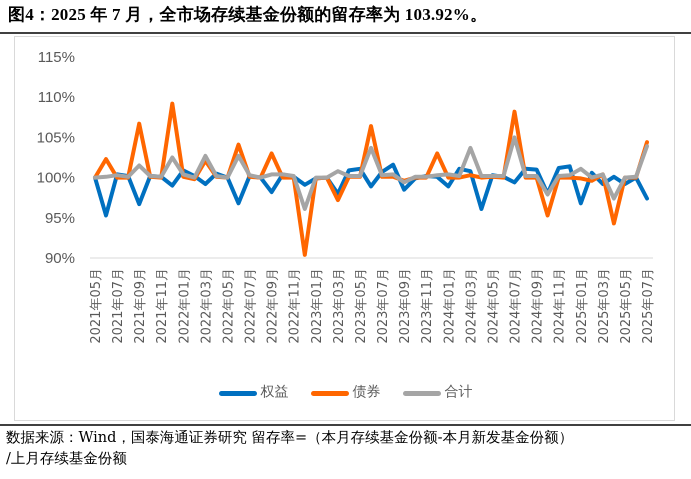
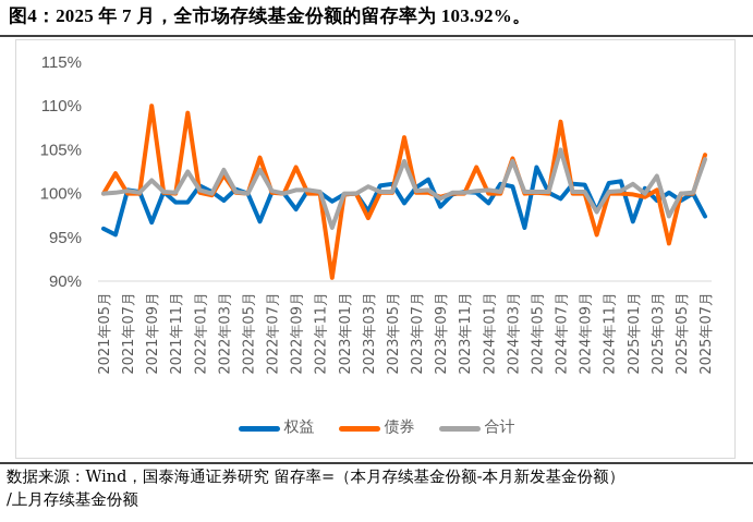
权益/2021年05月: 100% -> 96%
债券/2021年09月: 107% -> 110%
权益/2021年11月: 100% -> 99%
债券/2024年03月: 100% -> 104%
权益/2024年05月: 100% -> 103%
合计/2025年03月: 100% -> 102%
